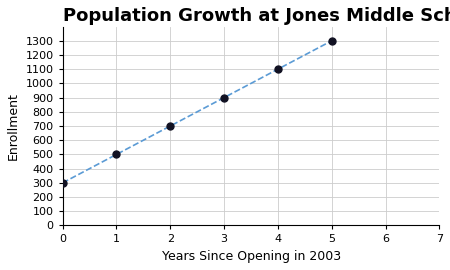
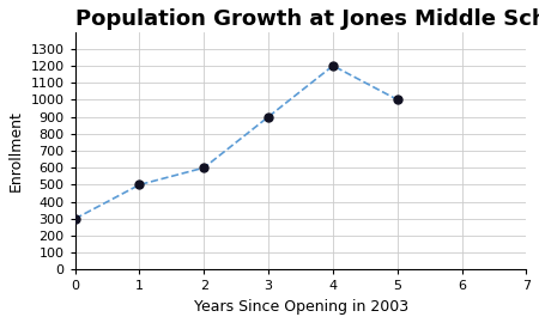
2: 700 -> 600
4: 1100 -> 1200
5: 1300 -> 1000
